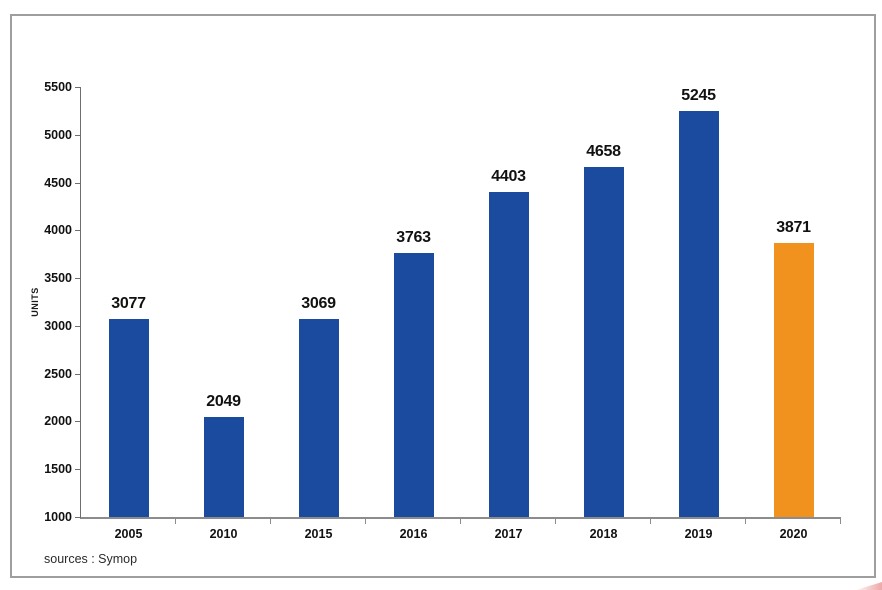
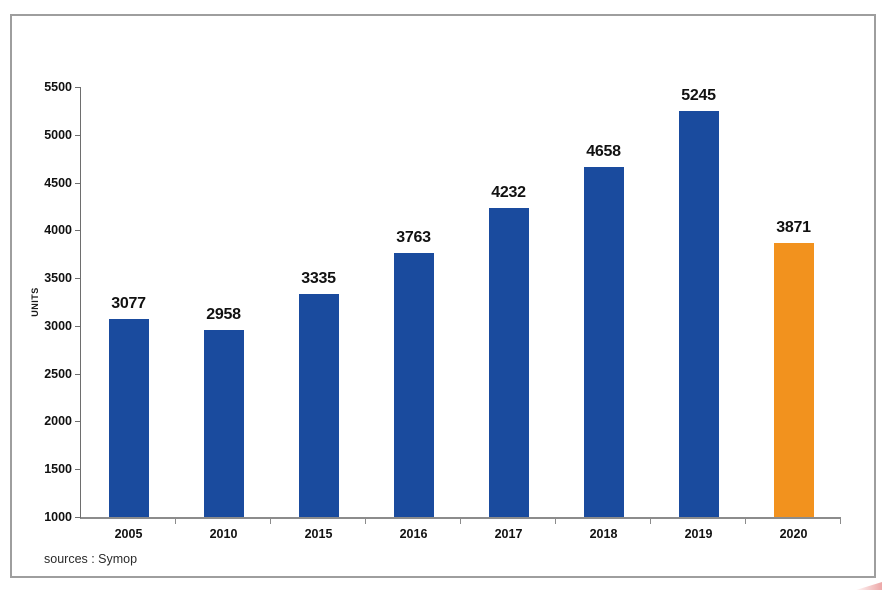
2010: 2049 -> 2958
2015: 3069 -> 3335
2017: 4403 -> 4232
